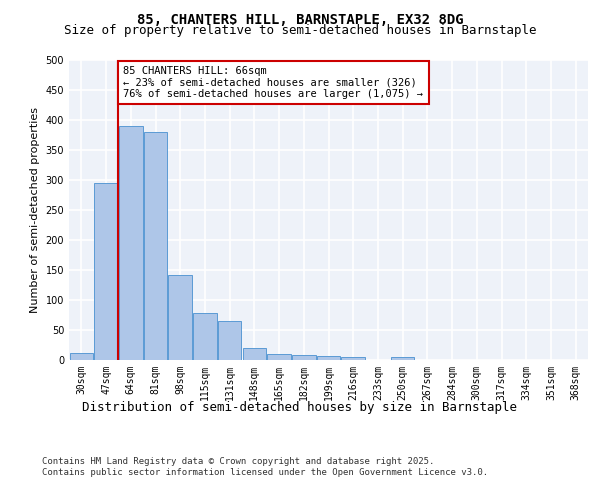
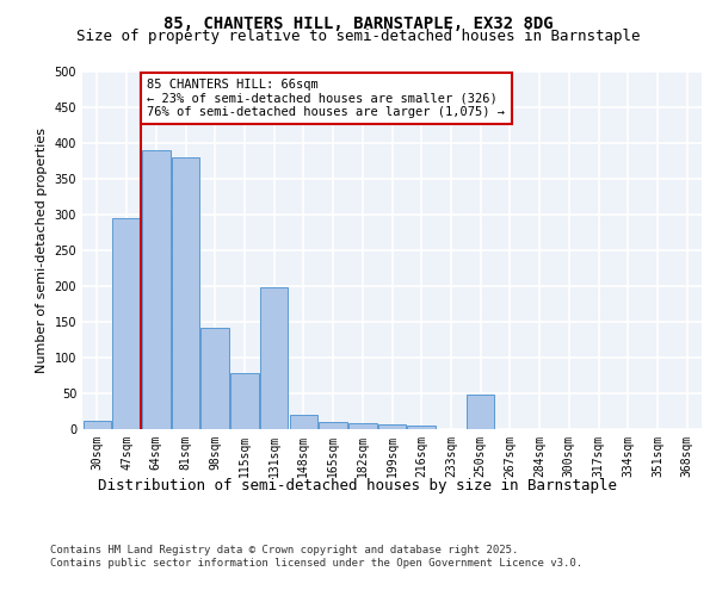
131sqm: 65 -> 198
250sqm: 5 -> 48
